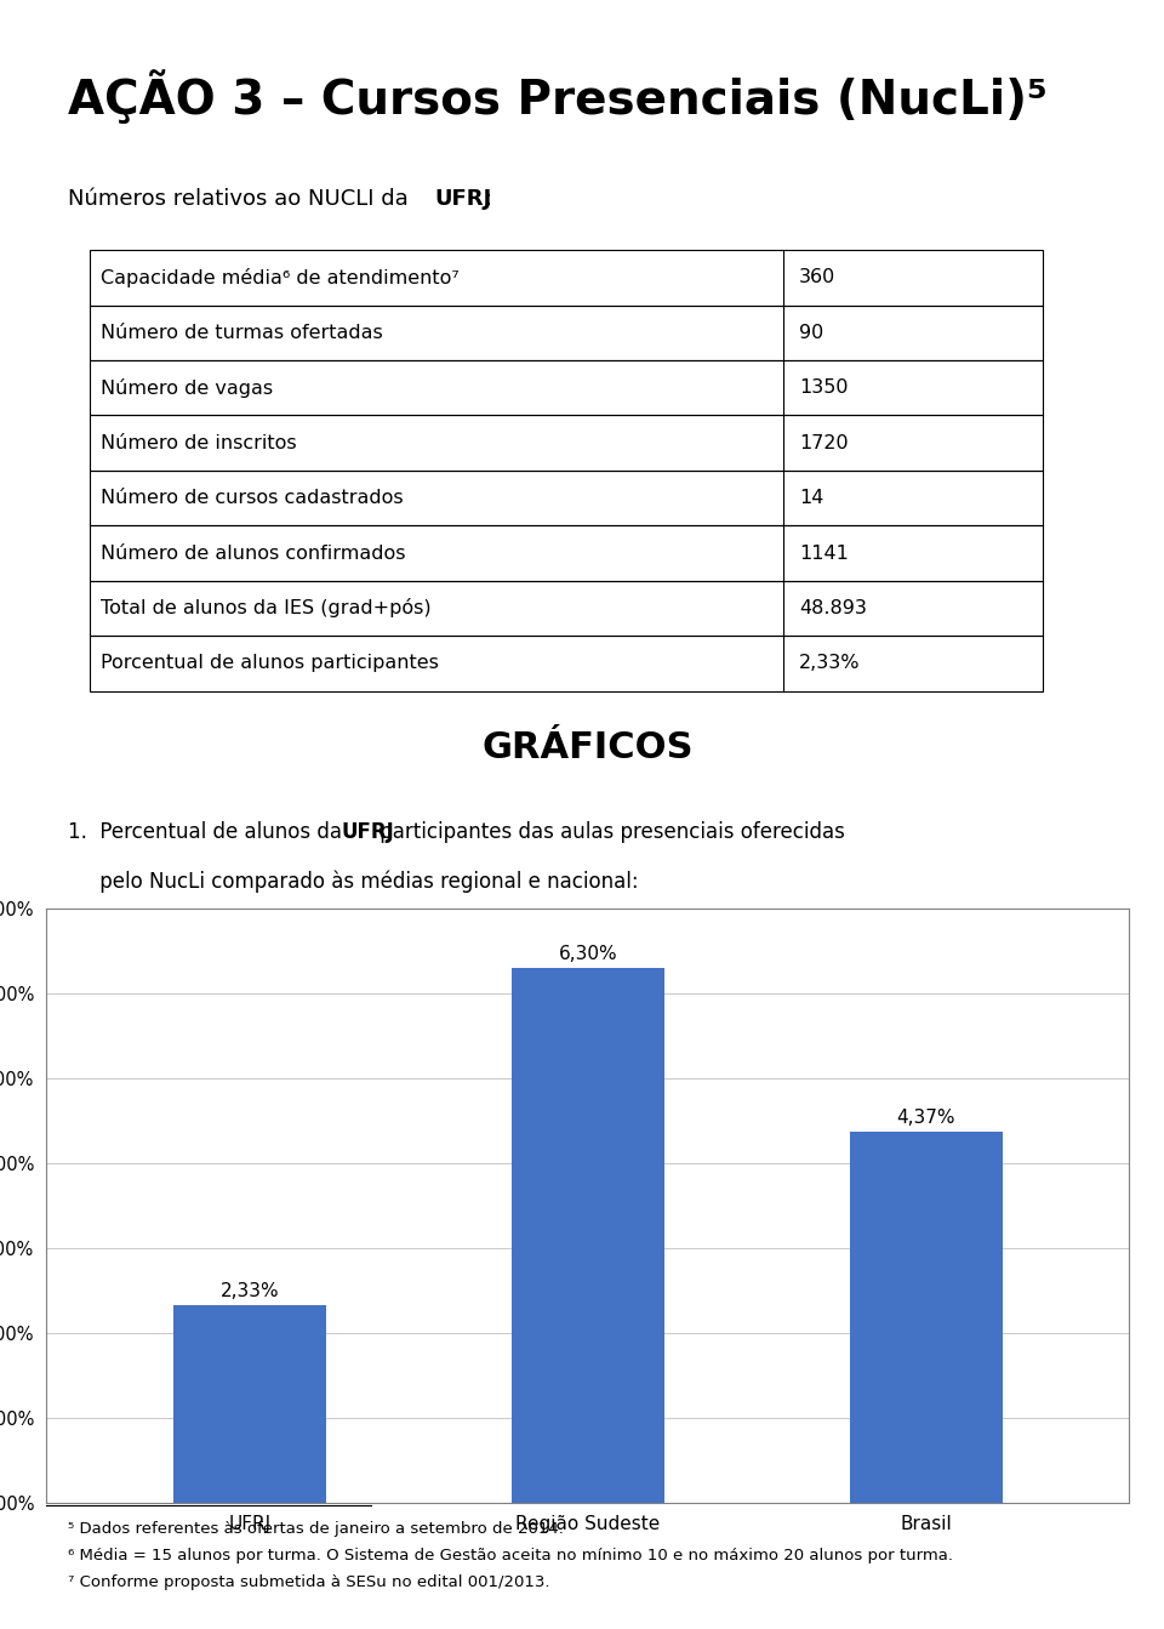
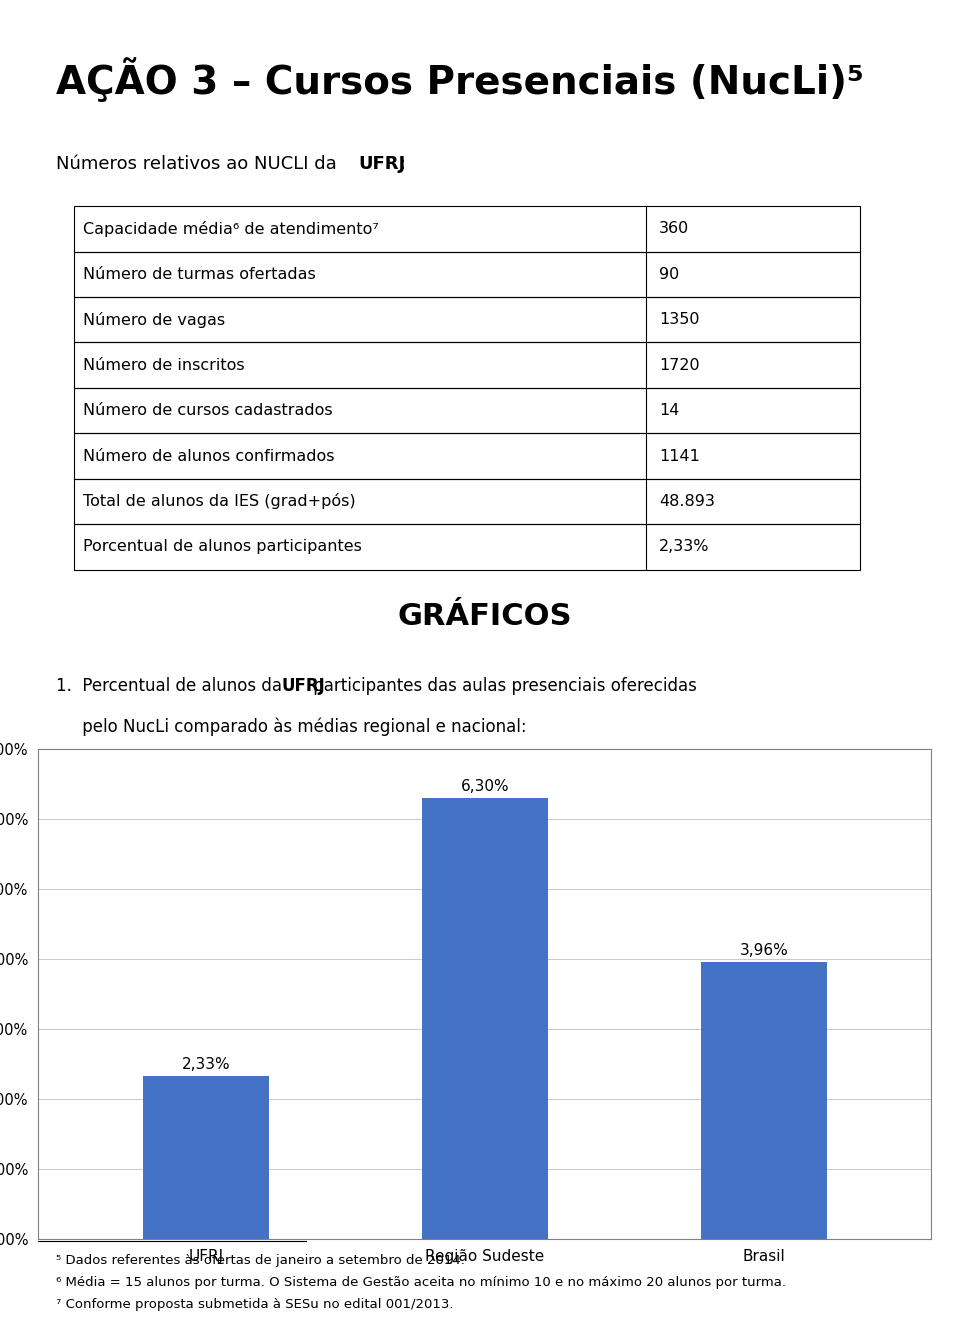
Brasil: 4,37% -> 3,96%
